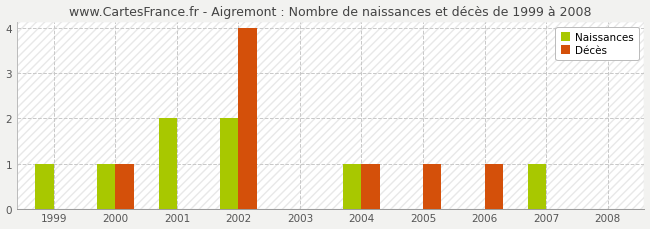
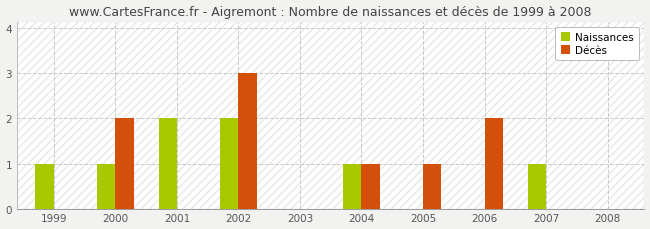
Décès/2000: 1 -> 2
Décès/2002: 4 -> 3
Décès/2006: 1 -> 2
